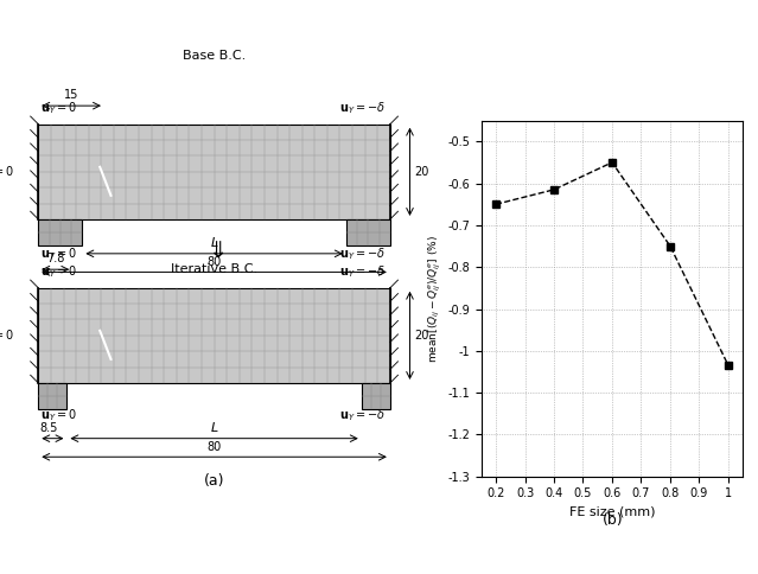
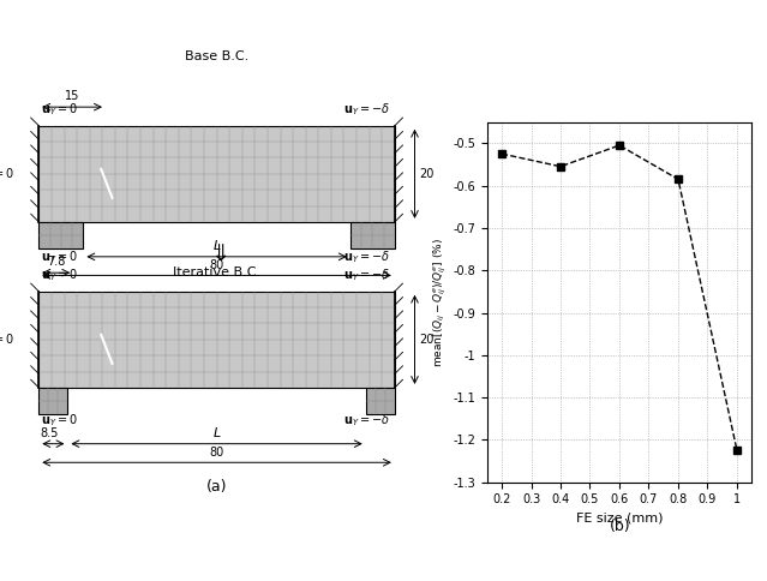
0.2: -0.650 -> -0.525
0.4: -0.615 -> -0.555
0.6: -0.550 -> -0.505
0.8: -0.750 -> -0.585
1: -1.035 -> -1.225
